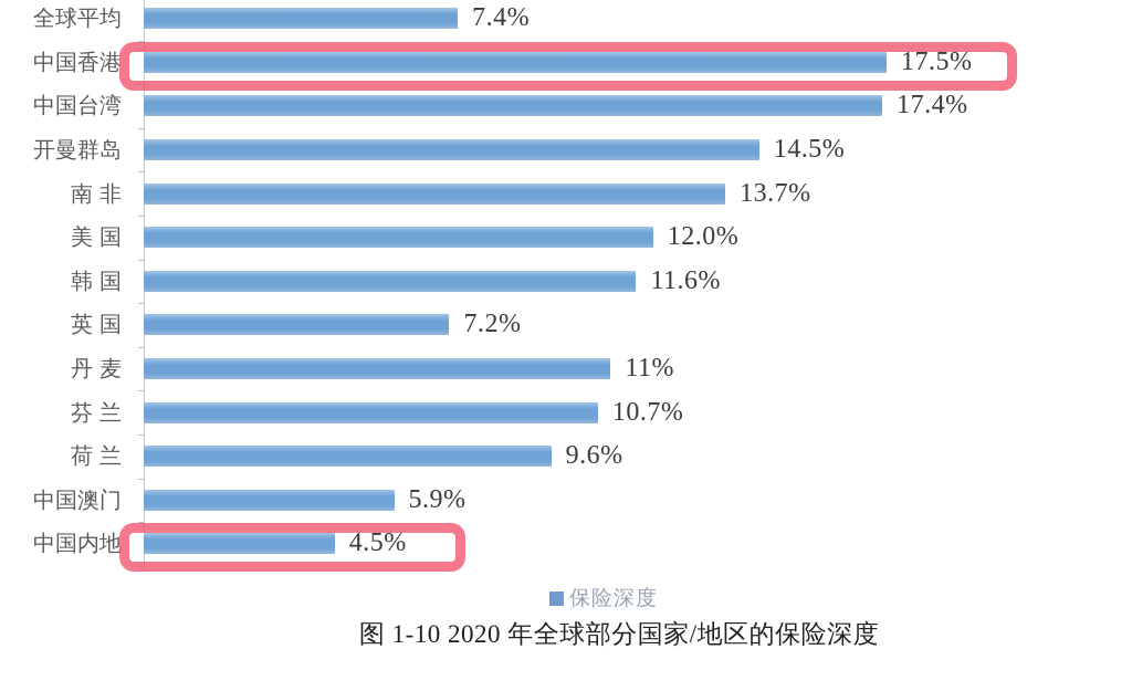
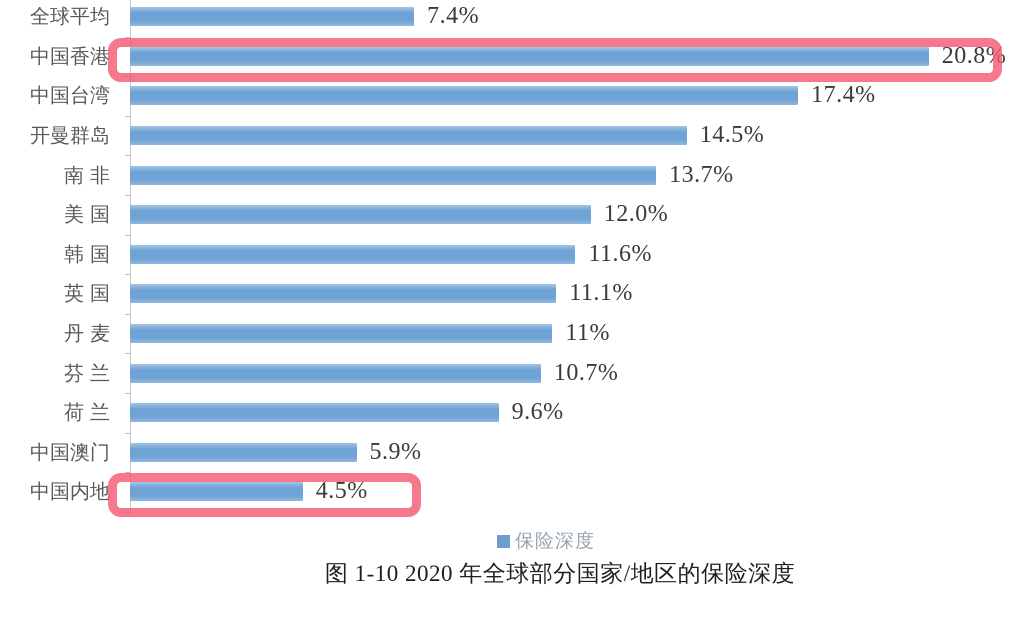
中国香港: 17.5% -> 20.8%
英国: 7.2% -> 11.1%
